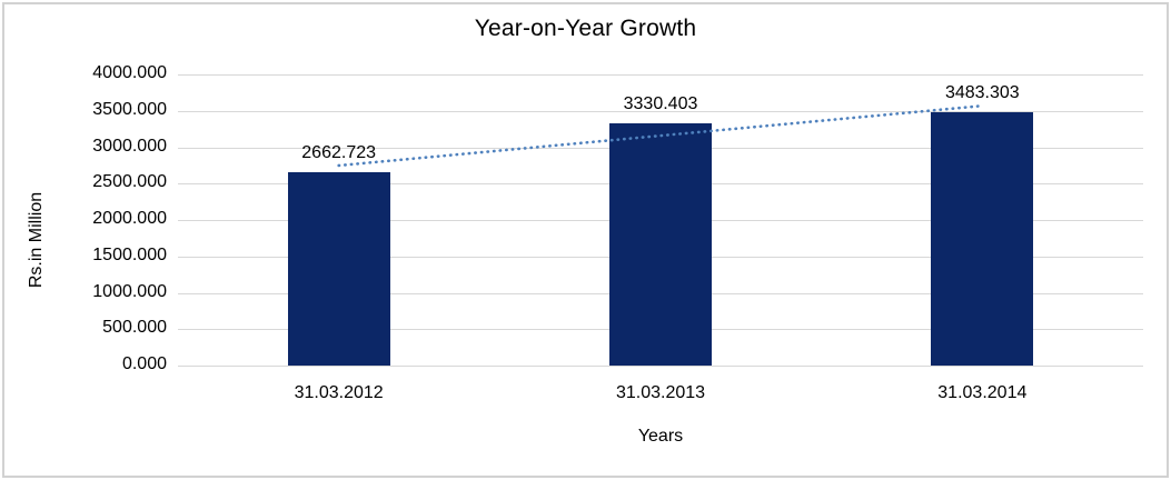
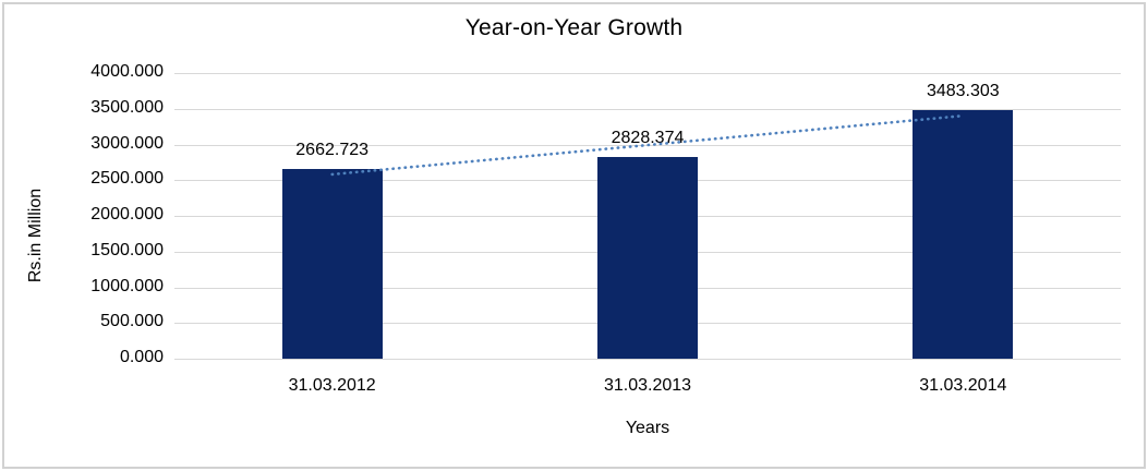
31.03.2013: 3330.403 -> 2828.374
